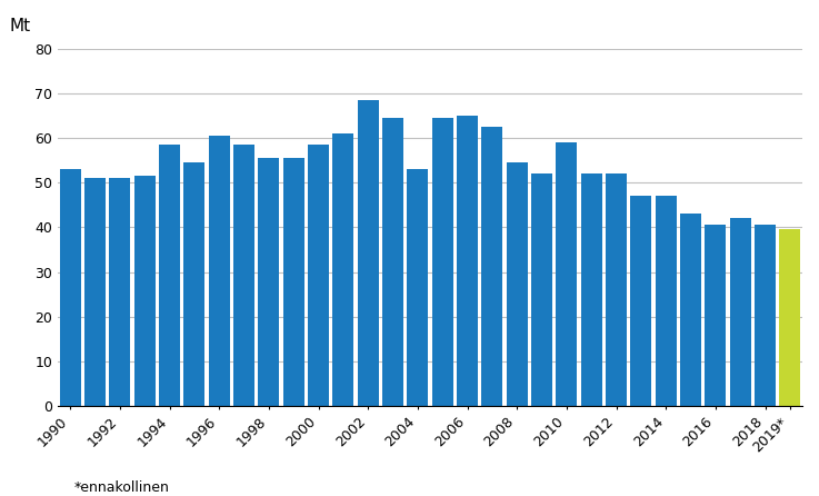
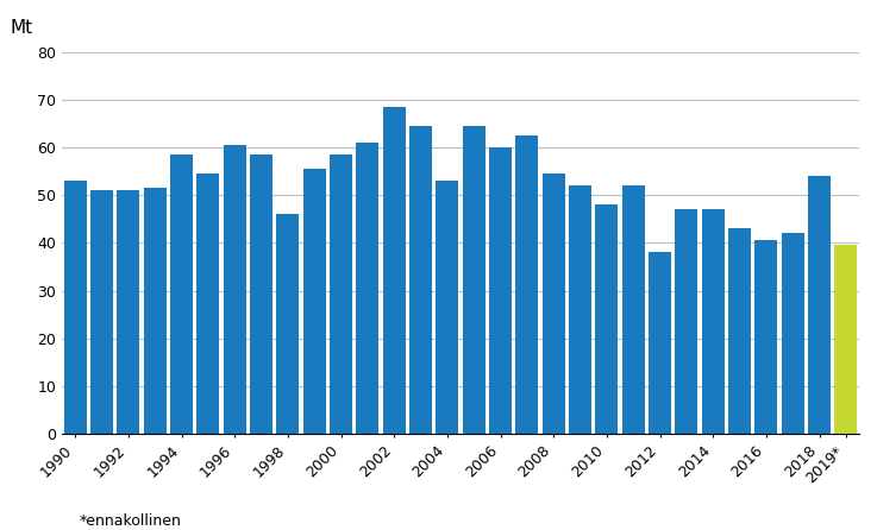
1998: 55.5 -> 46.0
2006: 65.0 -> 60.0
2010: 59.0 -> 48.0
2012: 52.0 -> 38.0
2018: 40.5 -> 54.0
